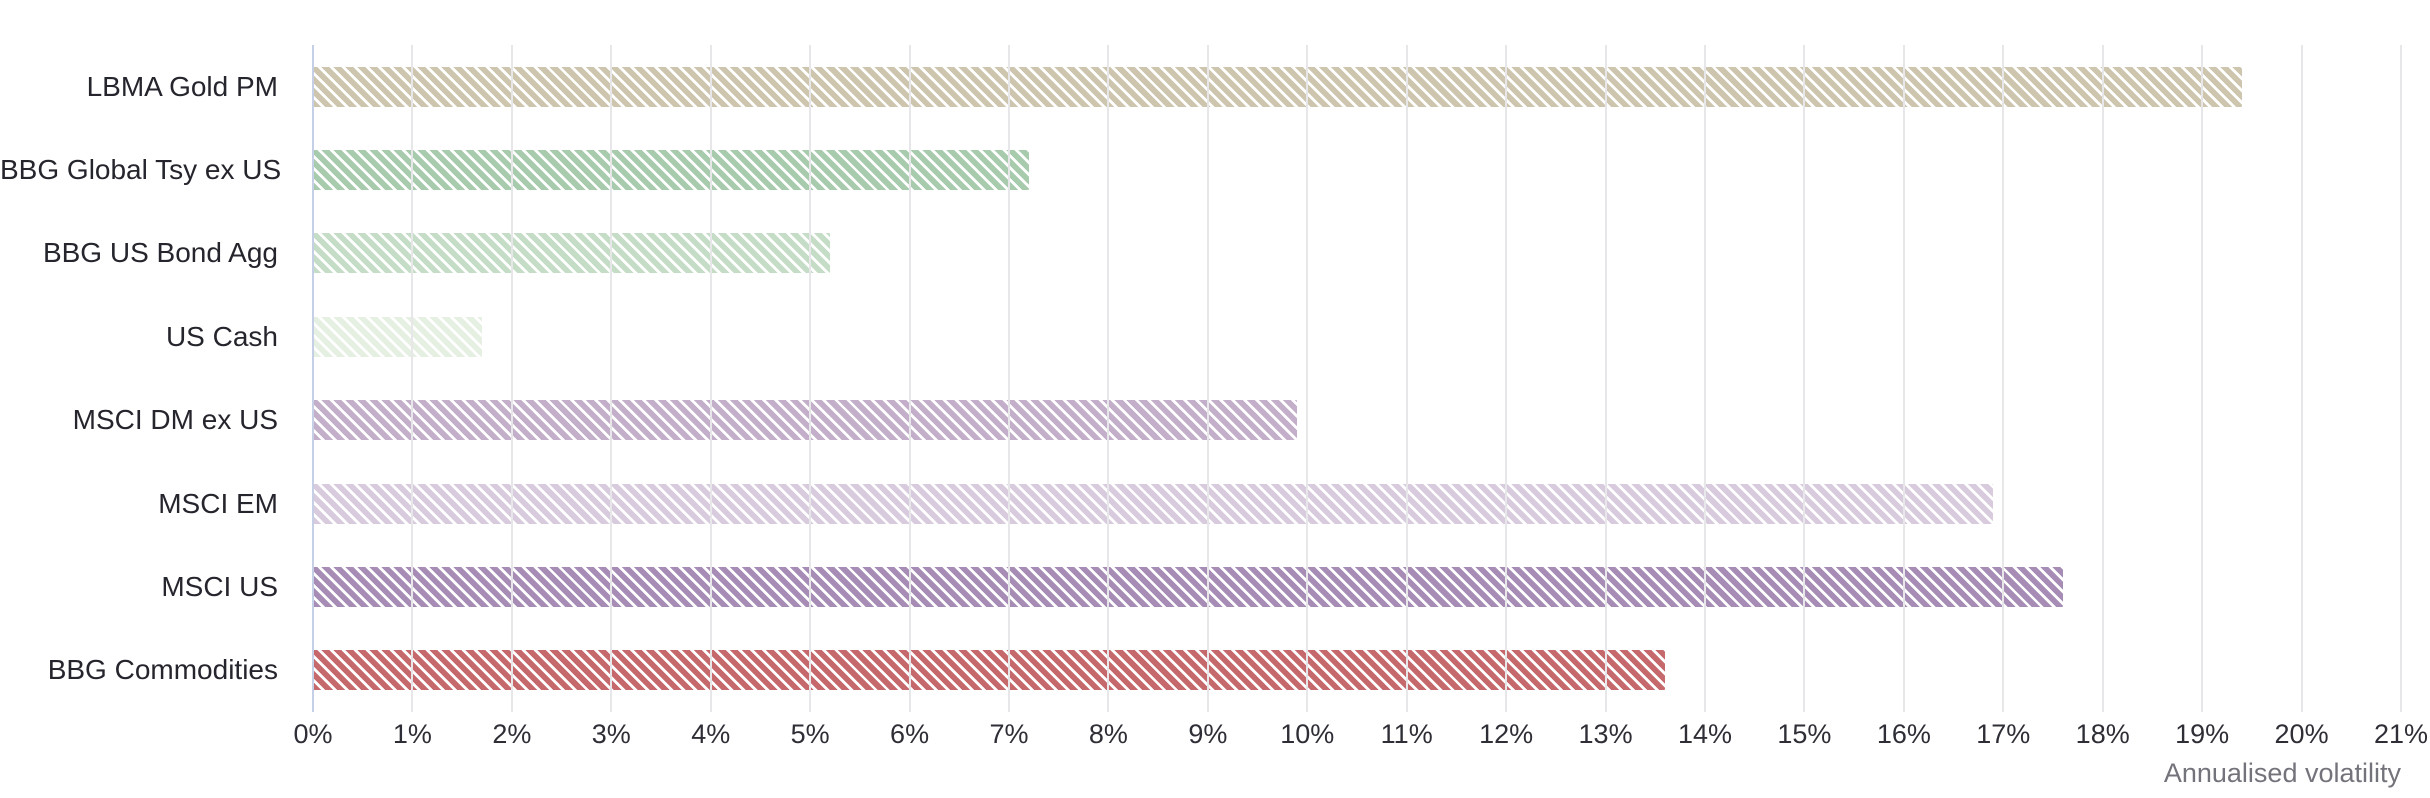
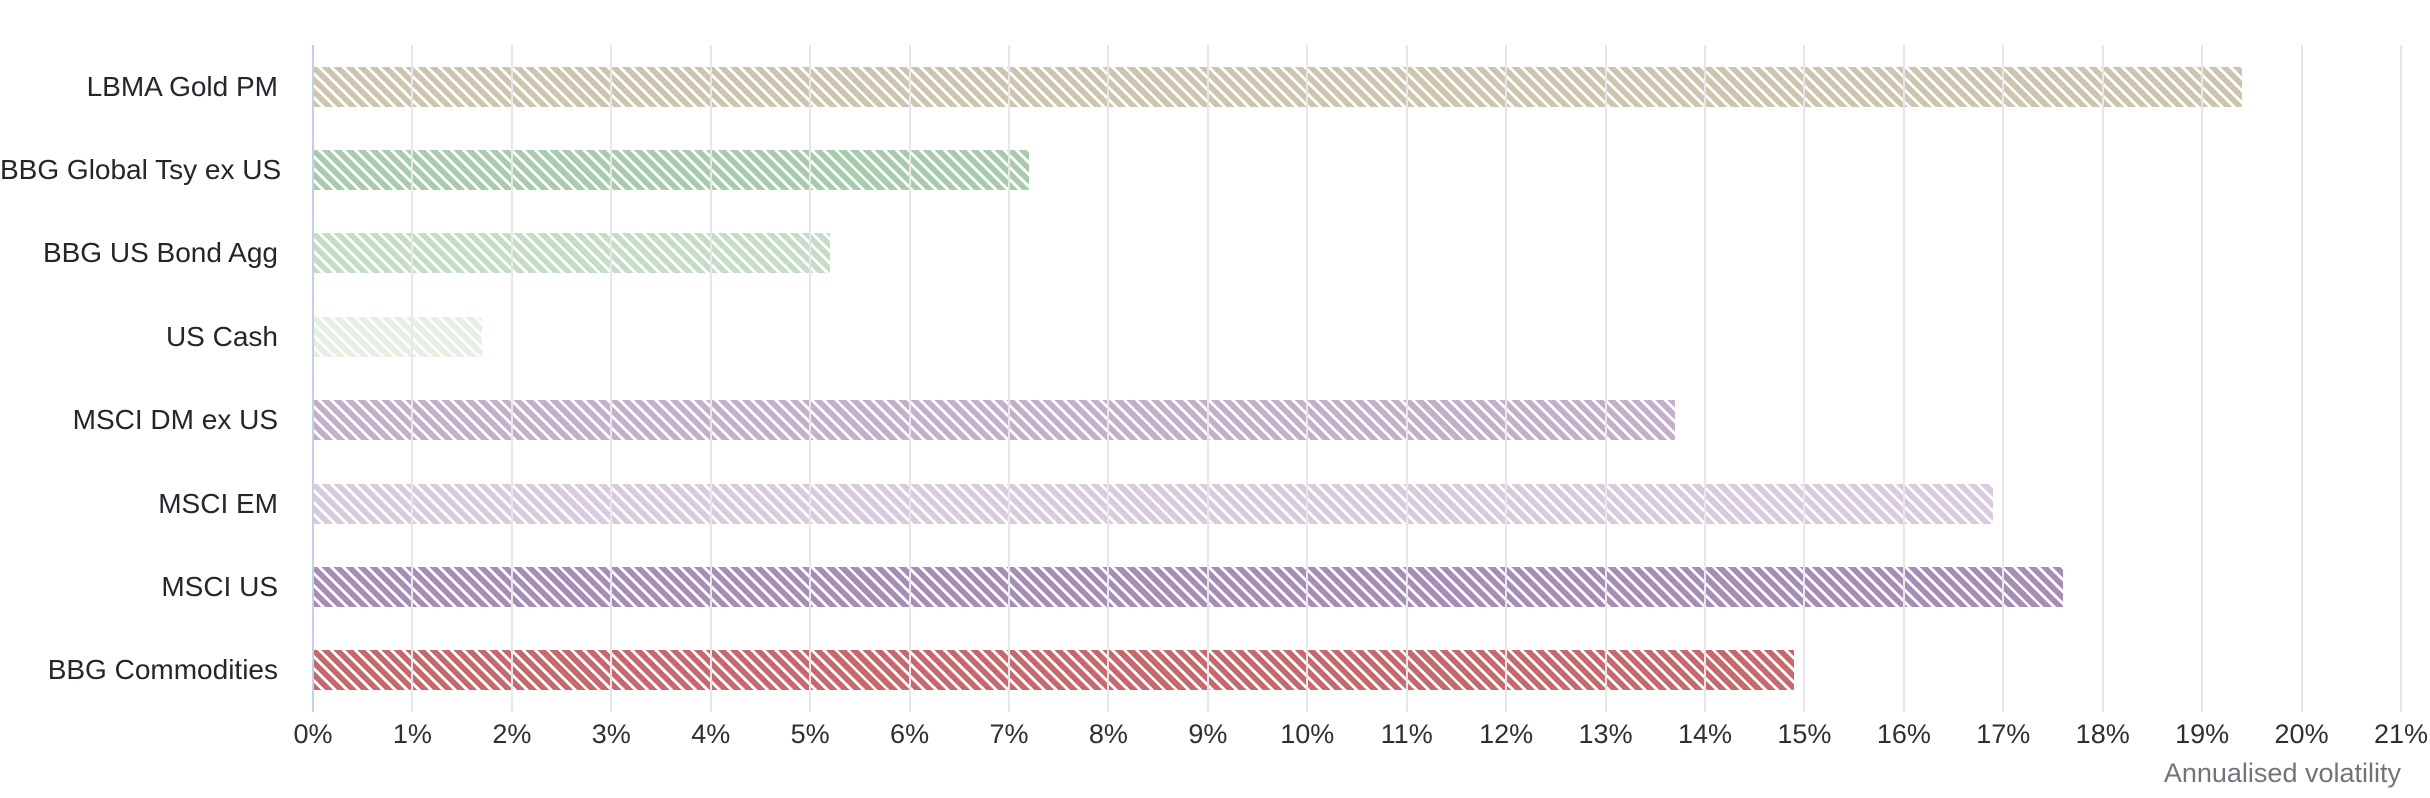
MSCI DM ex US: 9.9% -> 13.7%
BBG Commodities: 13.6% -> 14.9%
